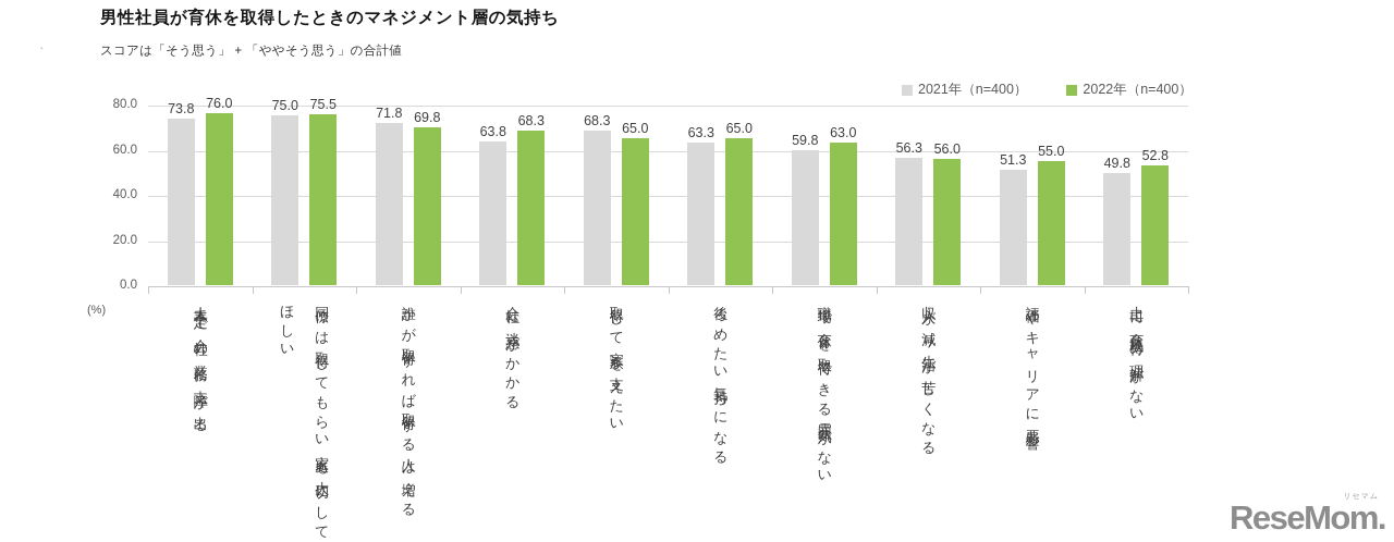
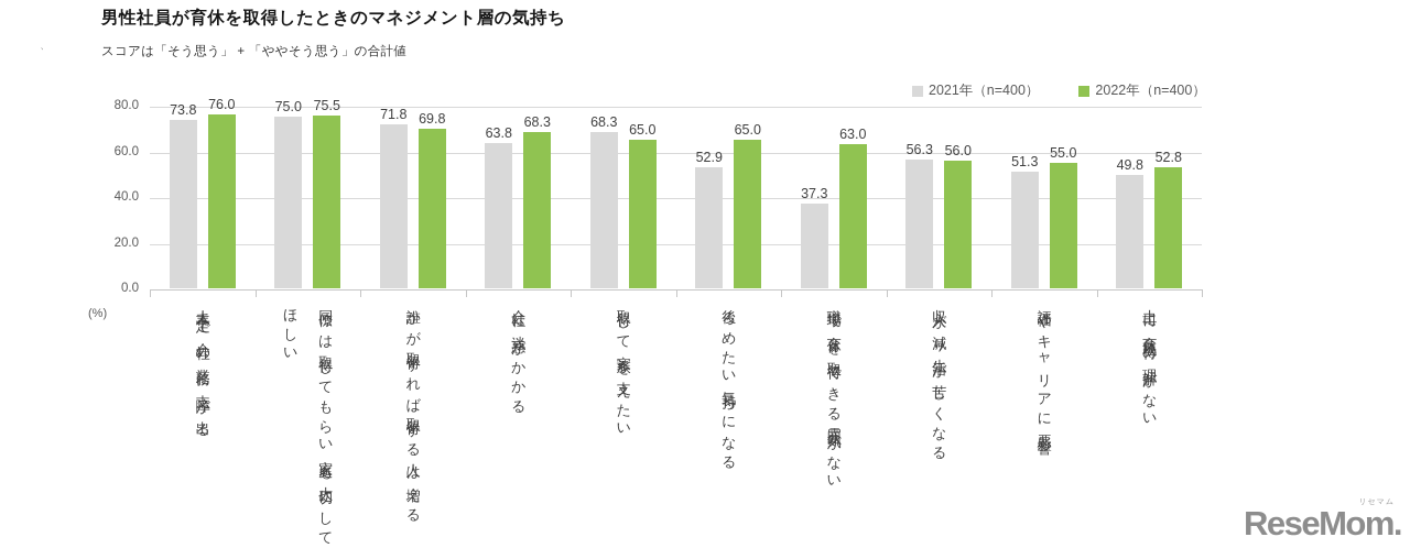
2021年（n=400）/後ろめたい気持ちになる: 63.3 -> 52.9
2021年（n=400）/職場で育休を取得できる雰囲気がない: 59.8 -> 37.3
